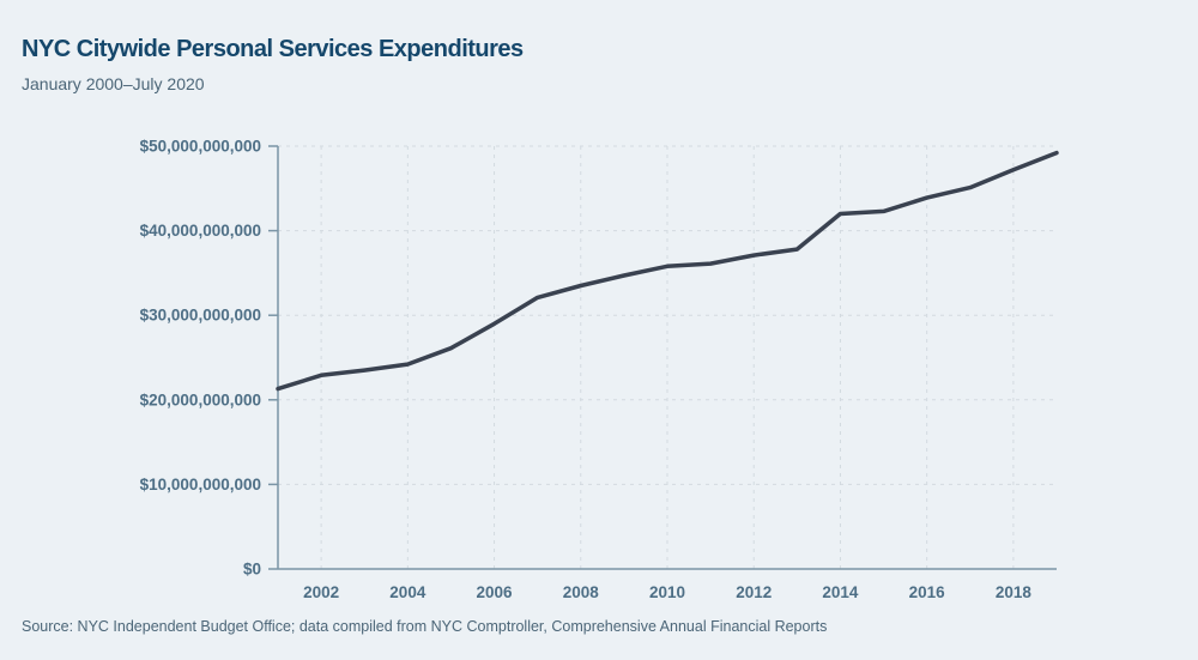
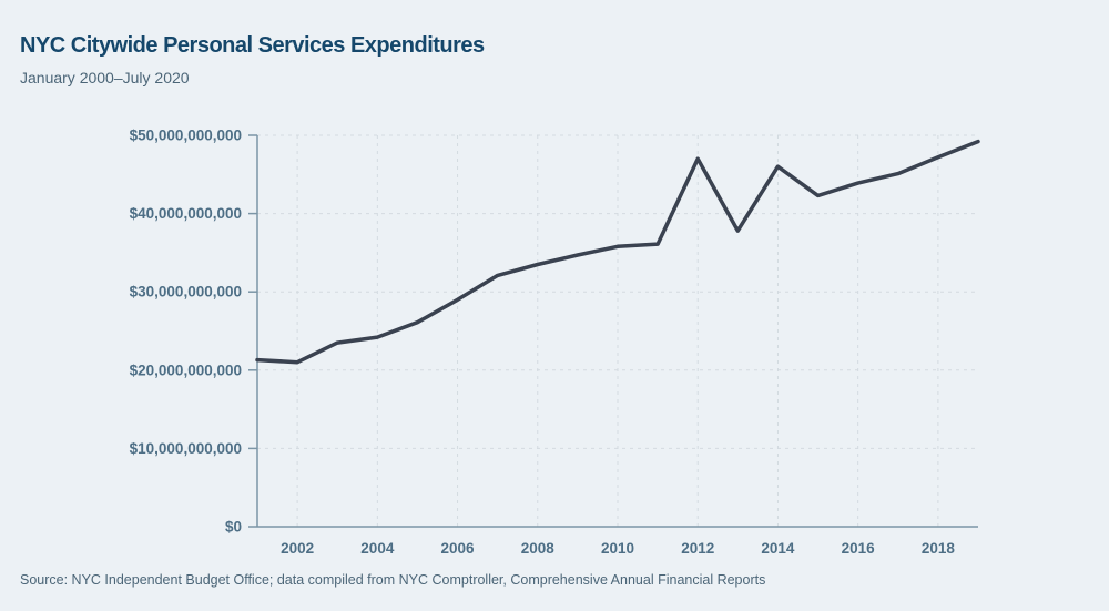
2002: $23000000000 -> $21000000000
2012: $37000000000 -> $47000000000
2014: $42000000000 -> $46000000000
